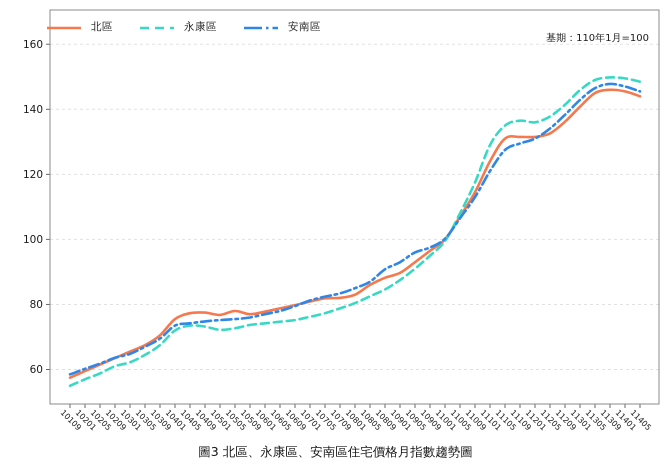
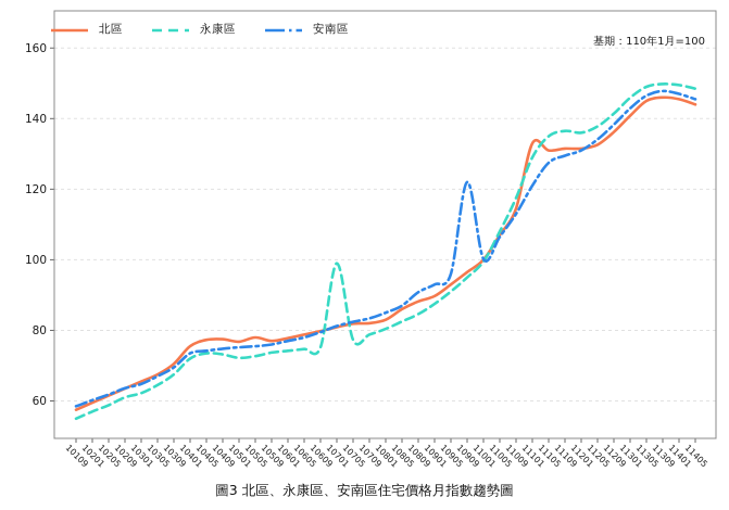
永康區/10701: 76 -> 99
安南區/10909: 98 -> 122
北區/11101: 124 -> 133
